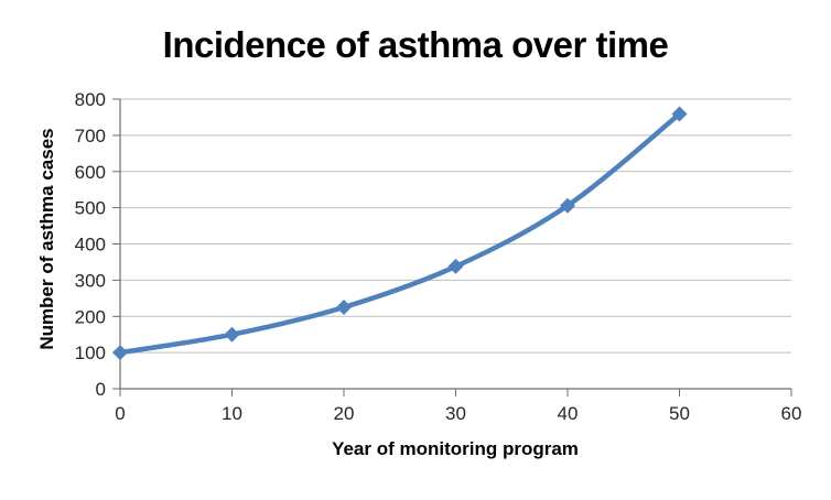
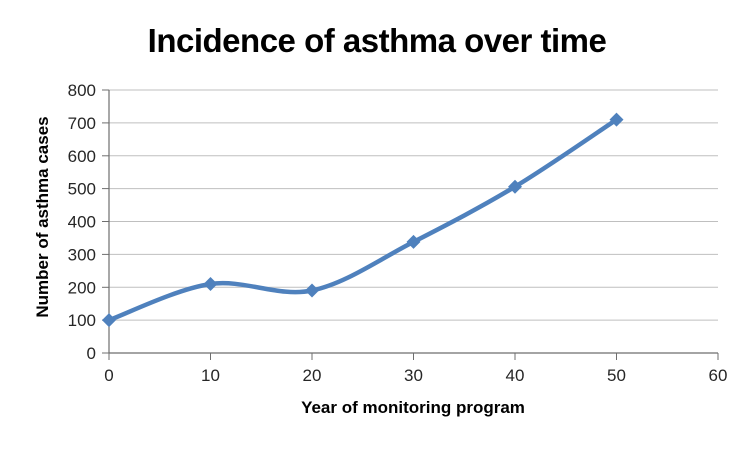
10: 150 -> 210
20: 220 -> 190
50: 760 -> 710
